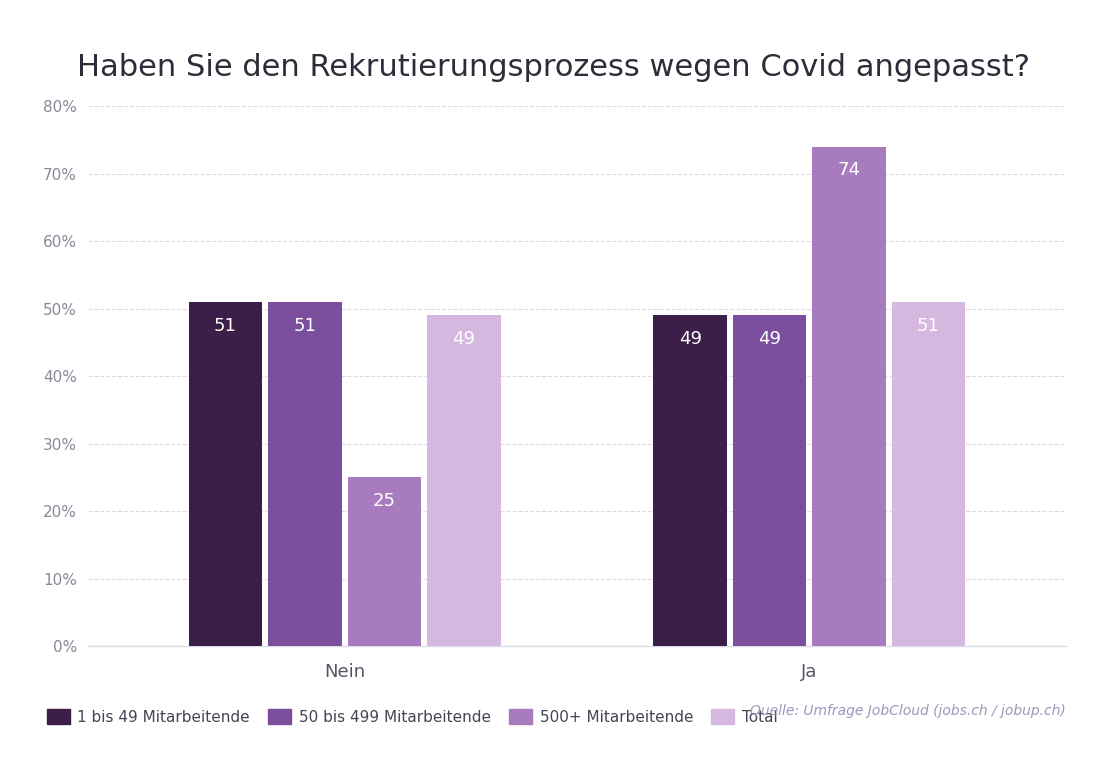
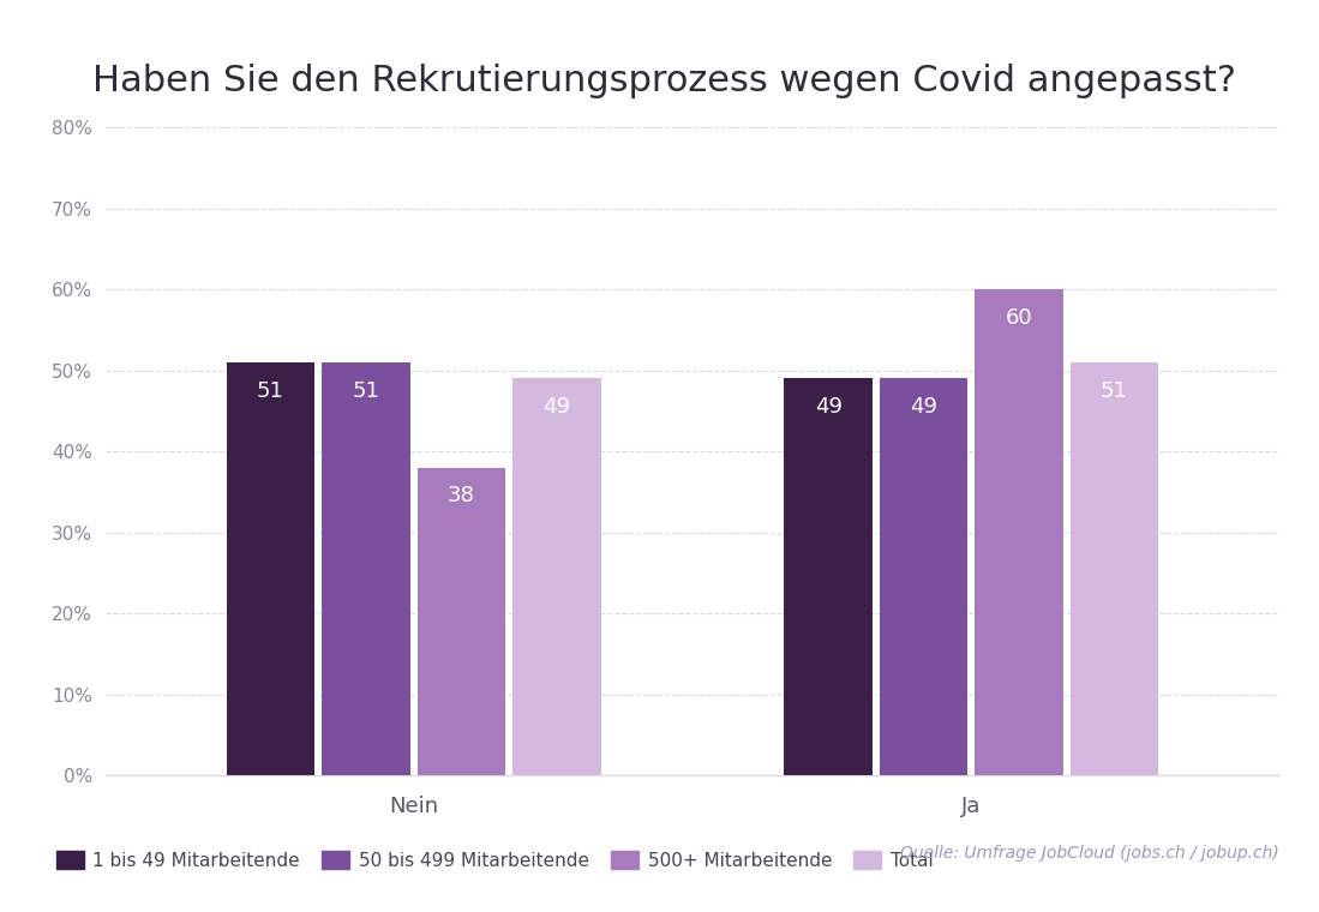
500+ Mitarbeitende/Nein: 25 -> 38
500+ Mitarbeitende/Ja: 74 -> 60
